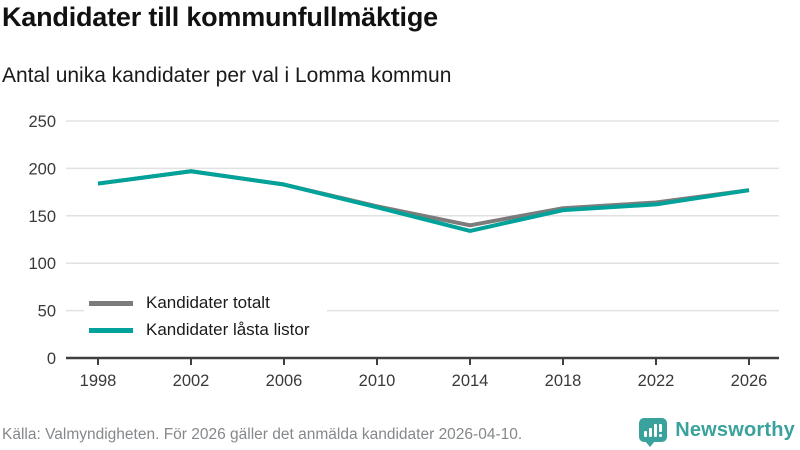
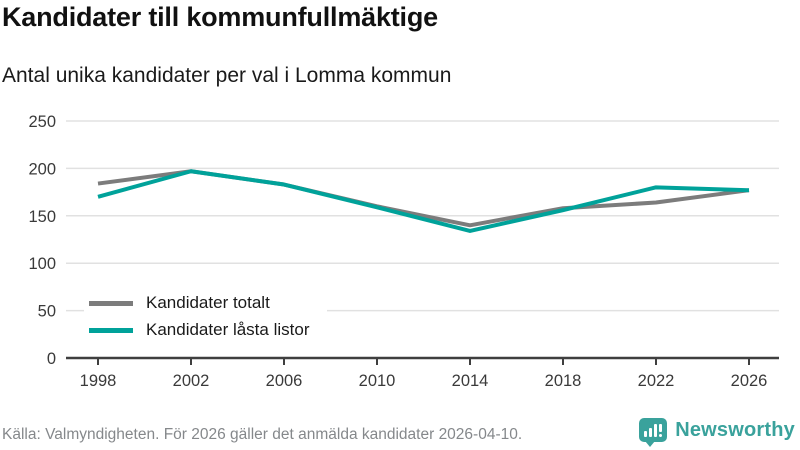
Kandidater låsta listor/1998: 180 -> 170
Kandidater låsta listor/2022: 160 -> 180
